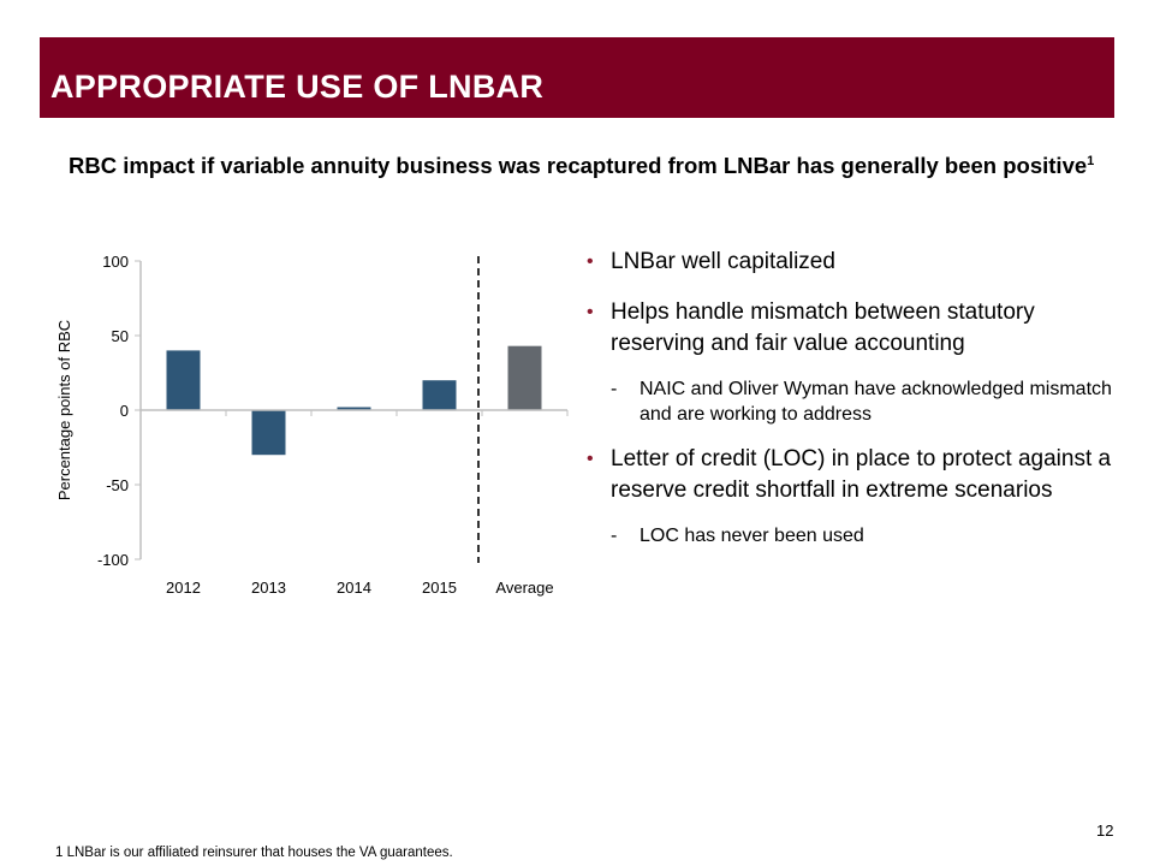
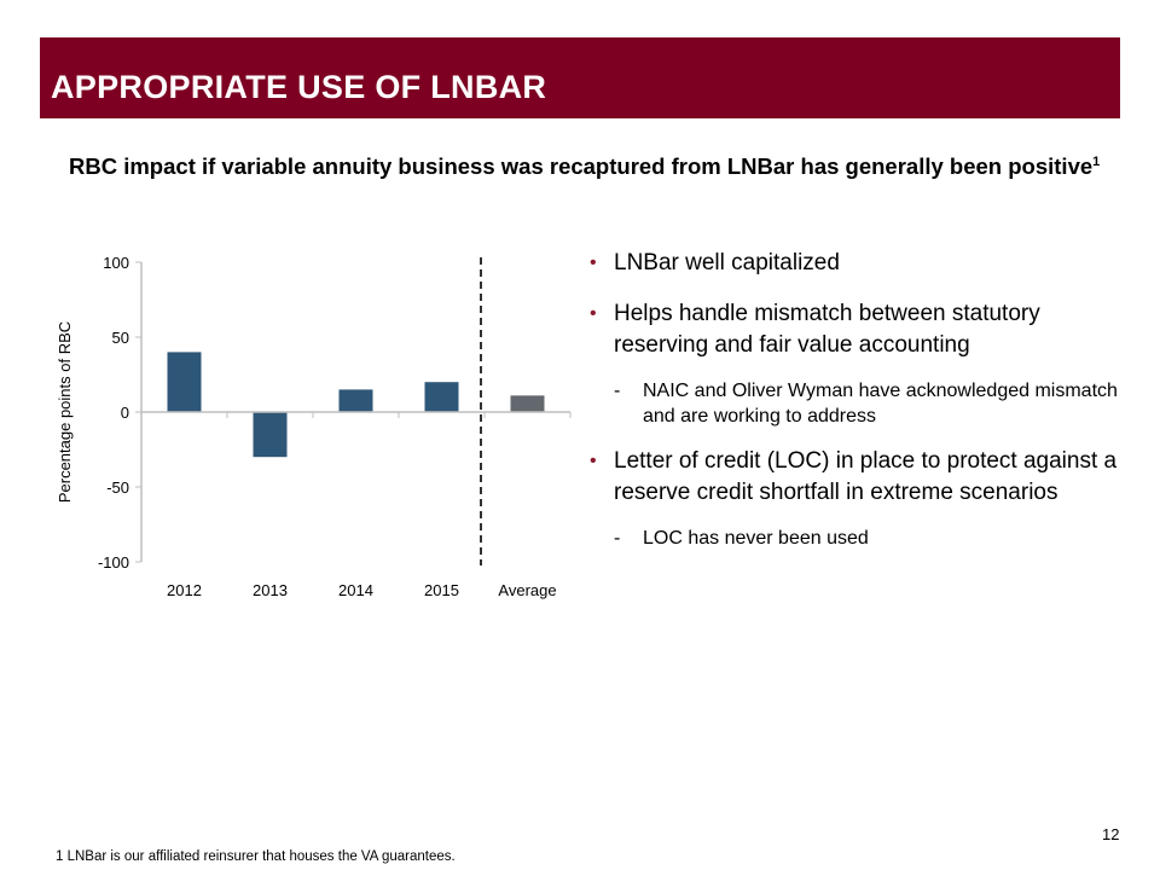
2014: 2 -> 15
Average: 43 -> 11
